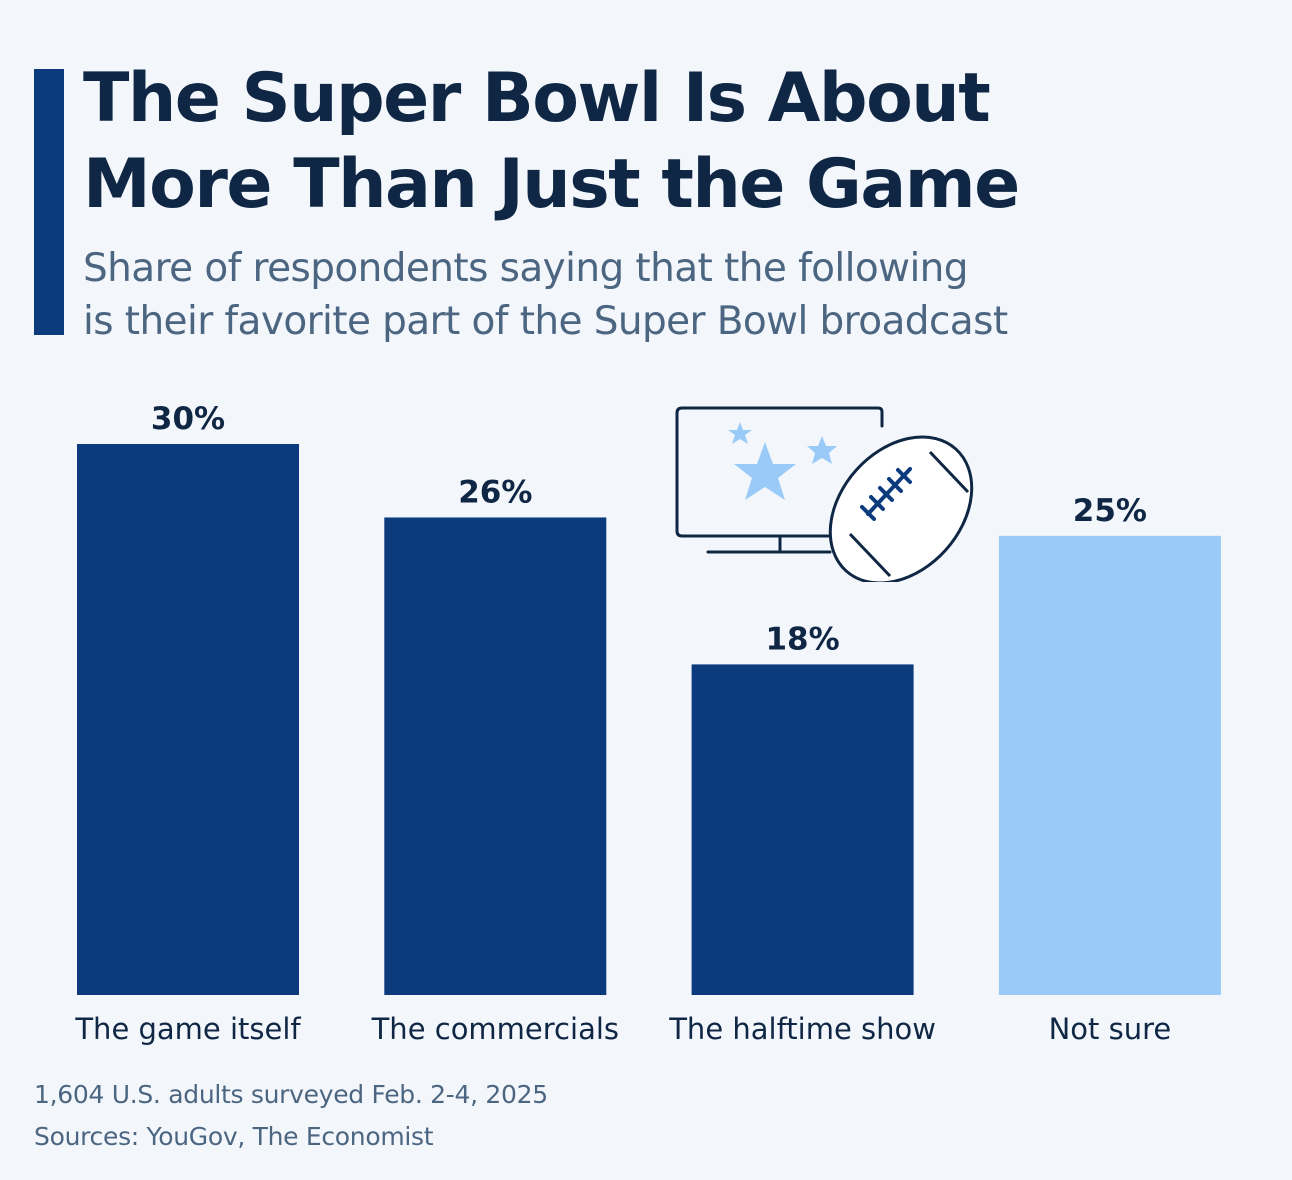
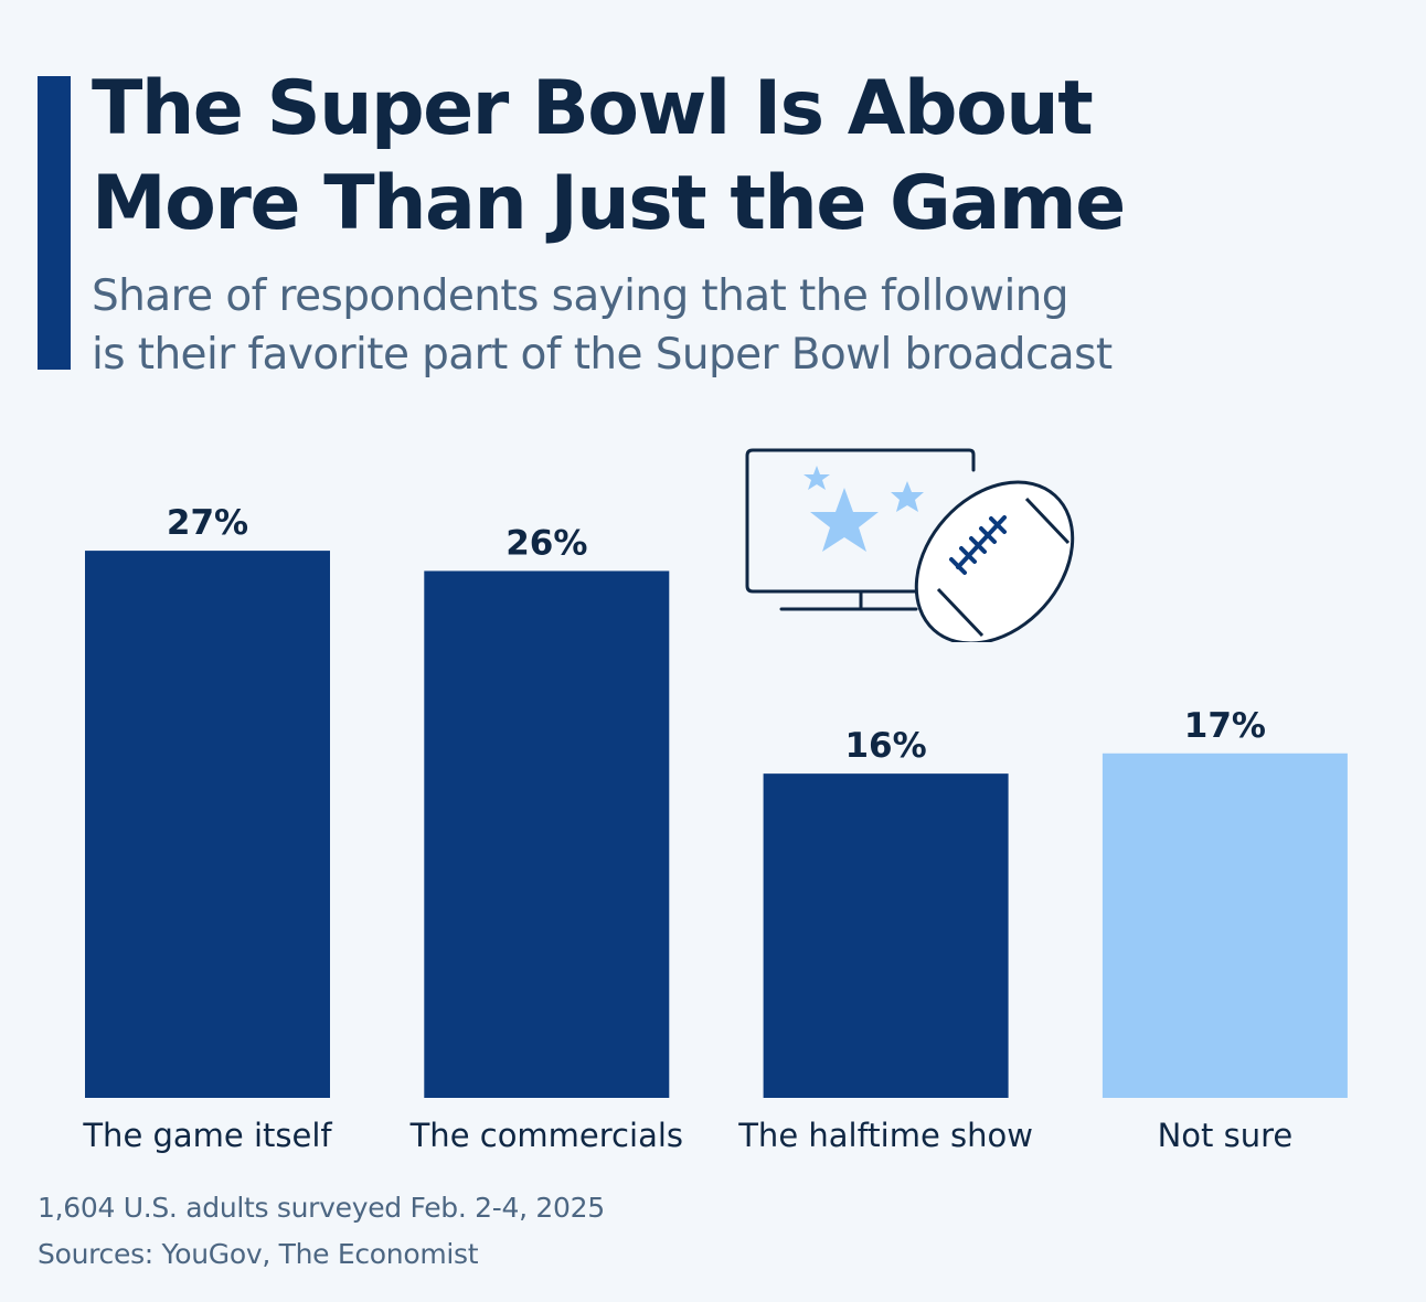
The game itself: 30% -> 27%
The halftime show: 18% -> 16%
Not sure: 25% -> 17%
